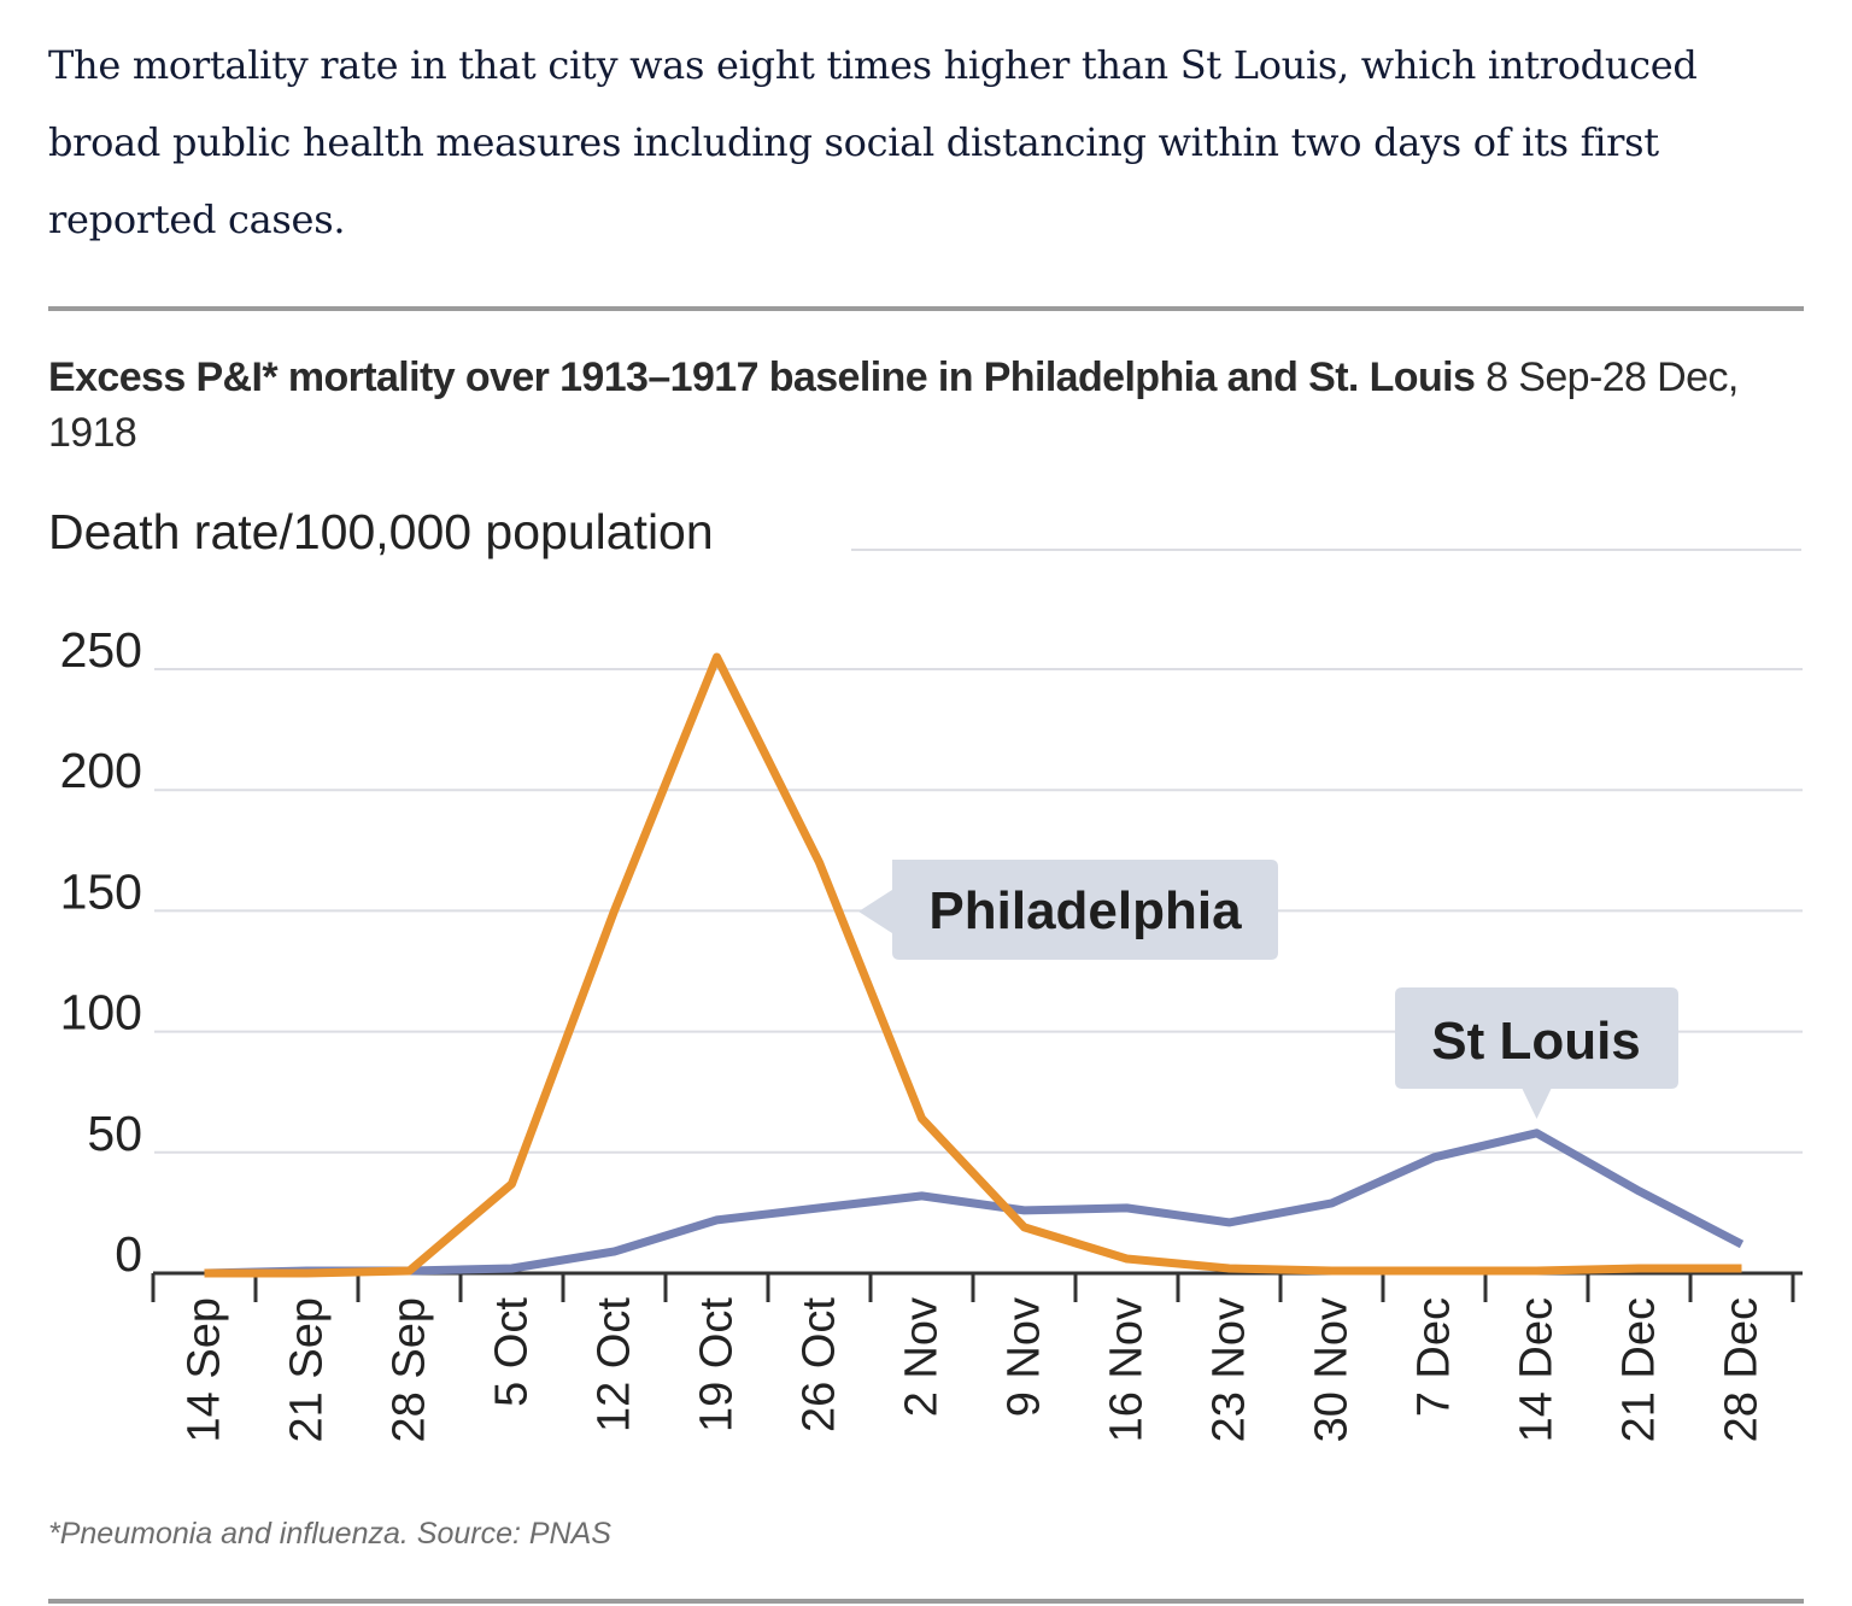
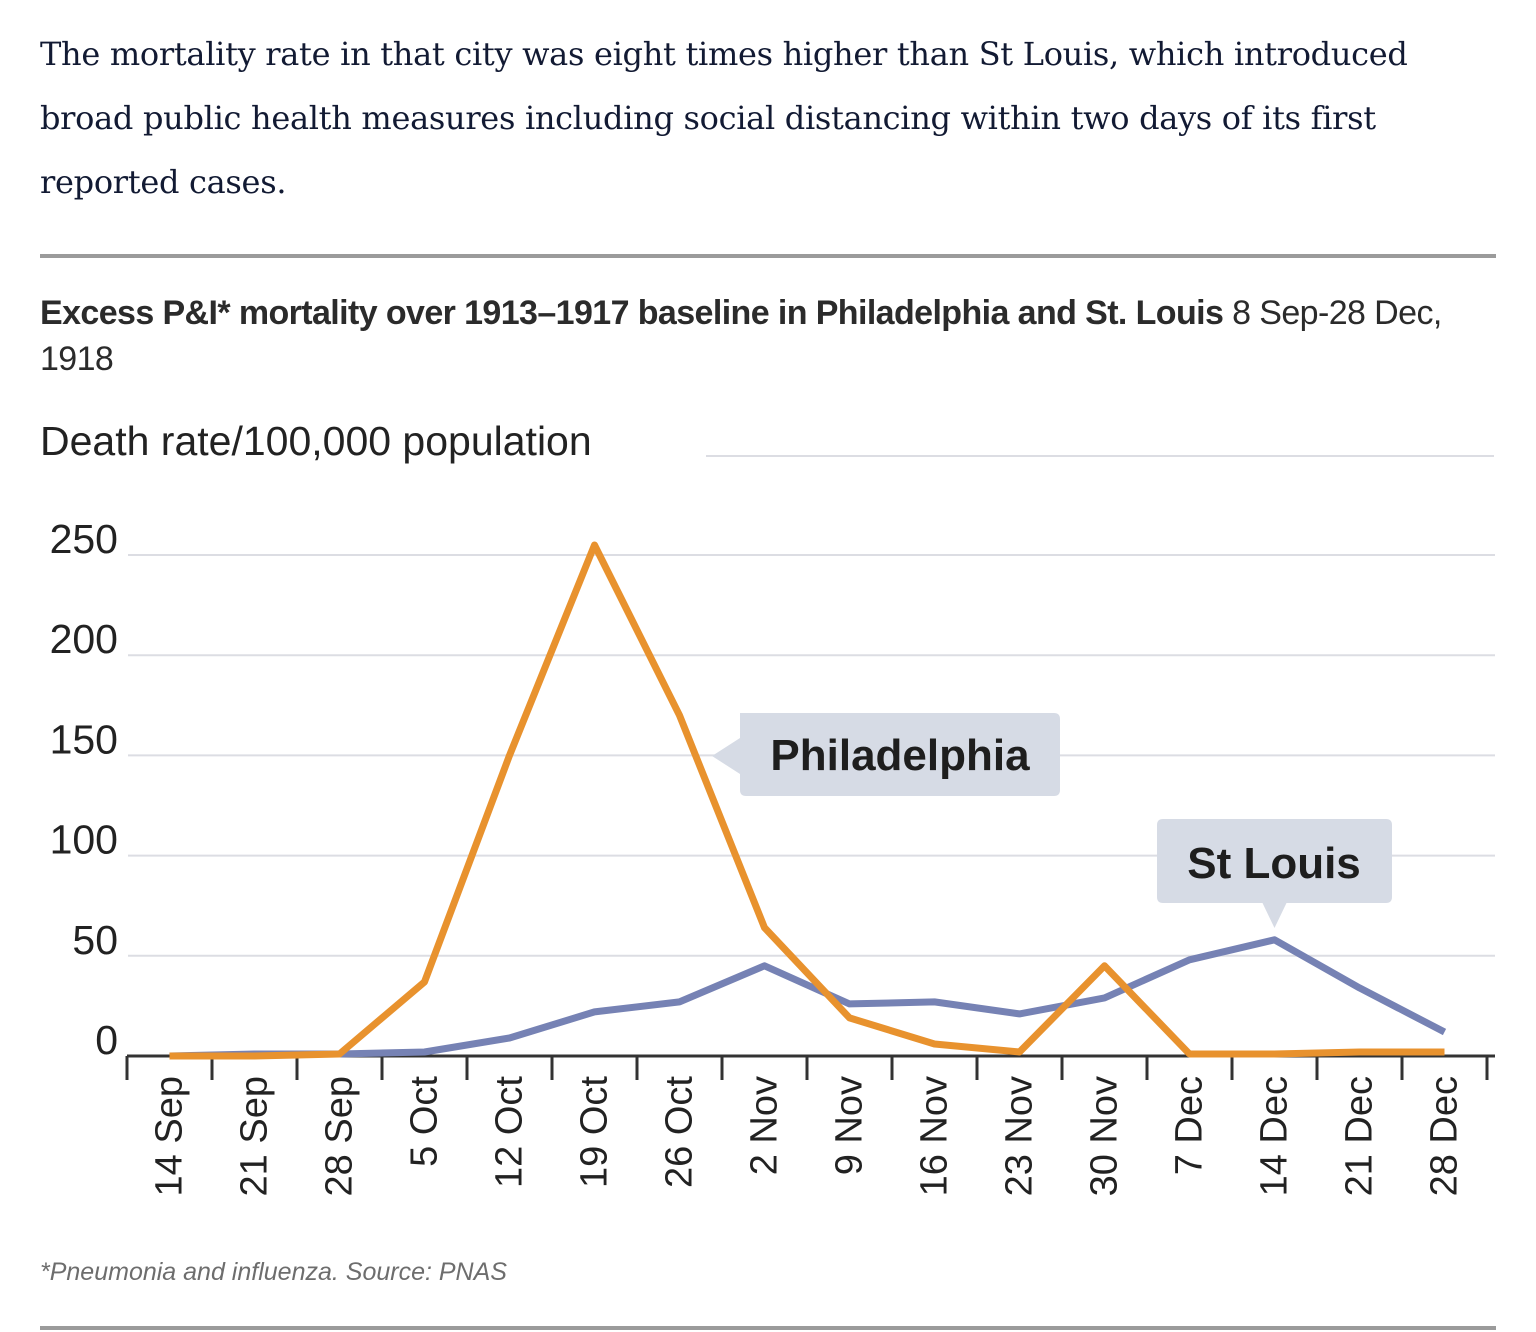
St Louis/2 Nov: 32 -> 45
Philadelphia/30 Nov: 1 -> 45
